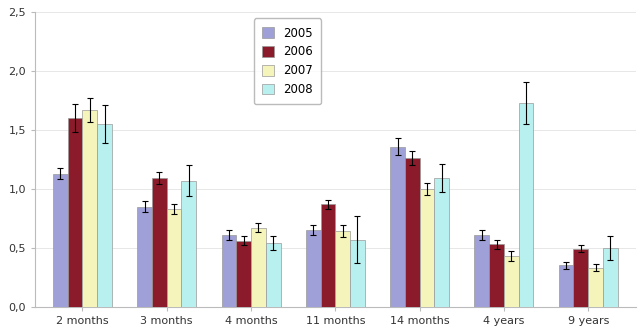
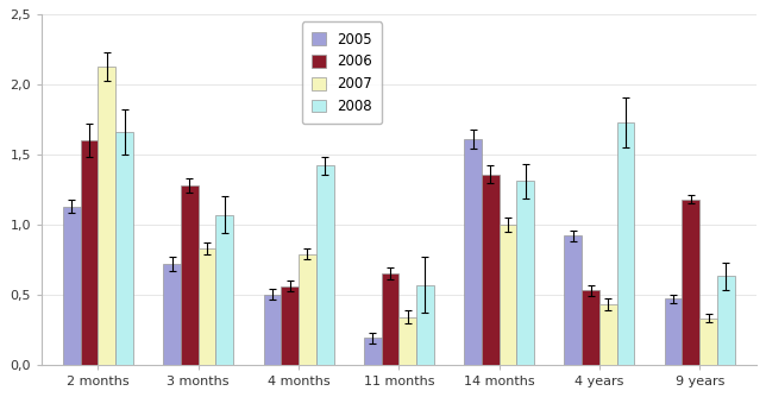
2007/2 months: 1,67 -> 2,13
2008/2 months: 1,55 -> 1,66
2005/3 months: 0,85 -> 0,72
2006/3 months: 1,09 -> 1,28
2005/4 months: 0,61 -> 0,50
2007/4 months: 0,67 -> 0,79
2008/4 months: 0,54 -> 1,42
2005/11 months: 0,65 -> 0,19
2006/11 months: 0,87 -> 0,65
2007/11 months: 0,64 -> 0,34
2005/14 months: 1,36 -> 1,61
2006/14 months: 1,26 -> 1,36
2008/14 months: 1,09 -> 1,31
2005/4 years: 0,61 -> 0,92
2005/9 years: 0,35 -> 0,47
2006/9 years: 0,49 -> 1,18
2008/9 years: 0,50 -> 0,63
